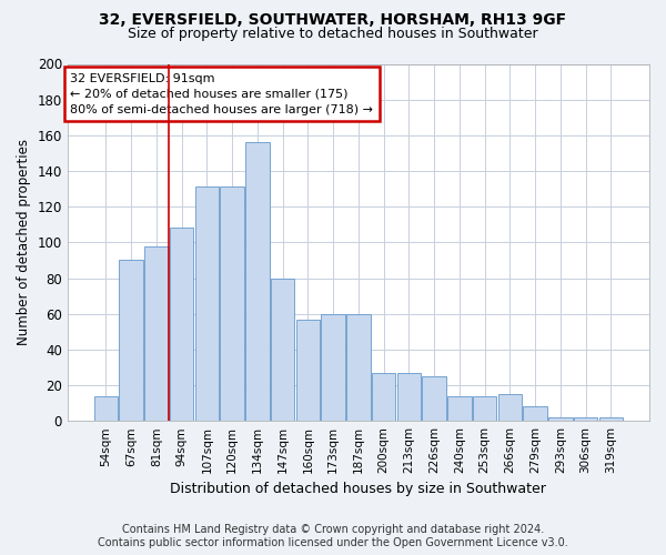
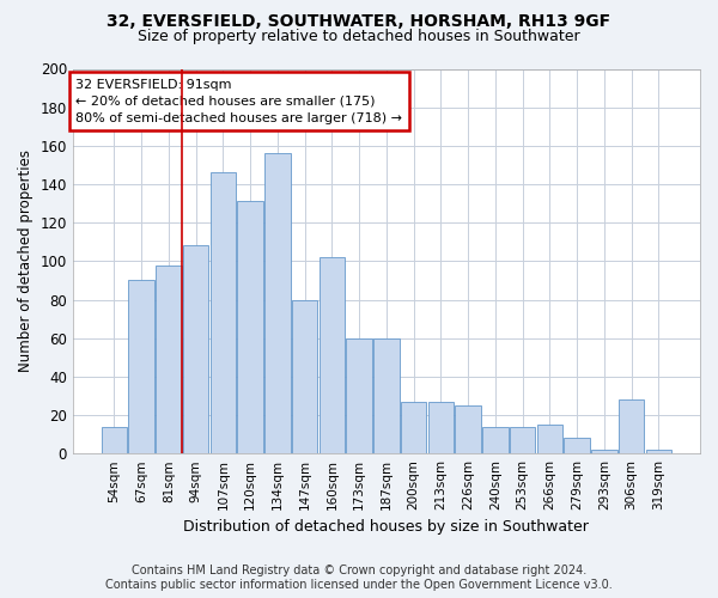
107sqm: 131 -> 146
160sqm: 57 -> 102
306sqm: 2 -> 28
